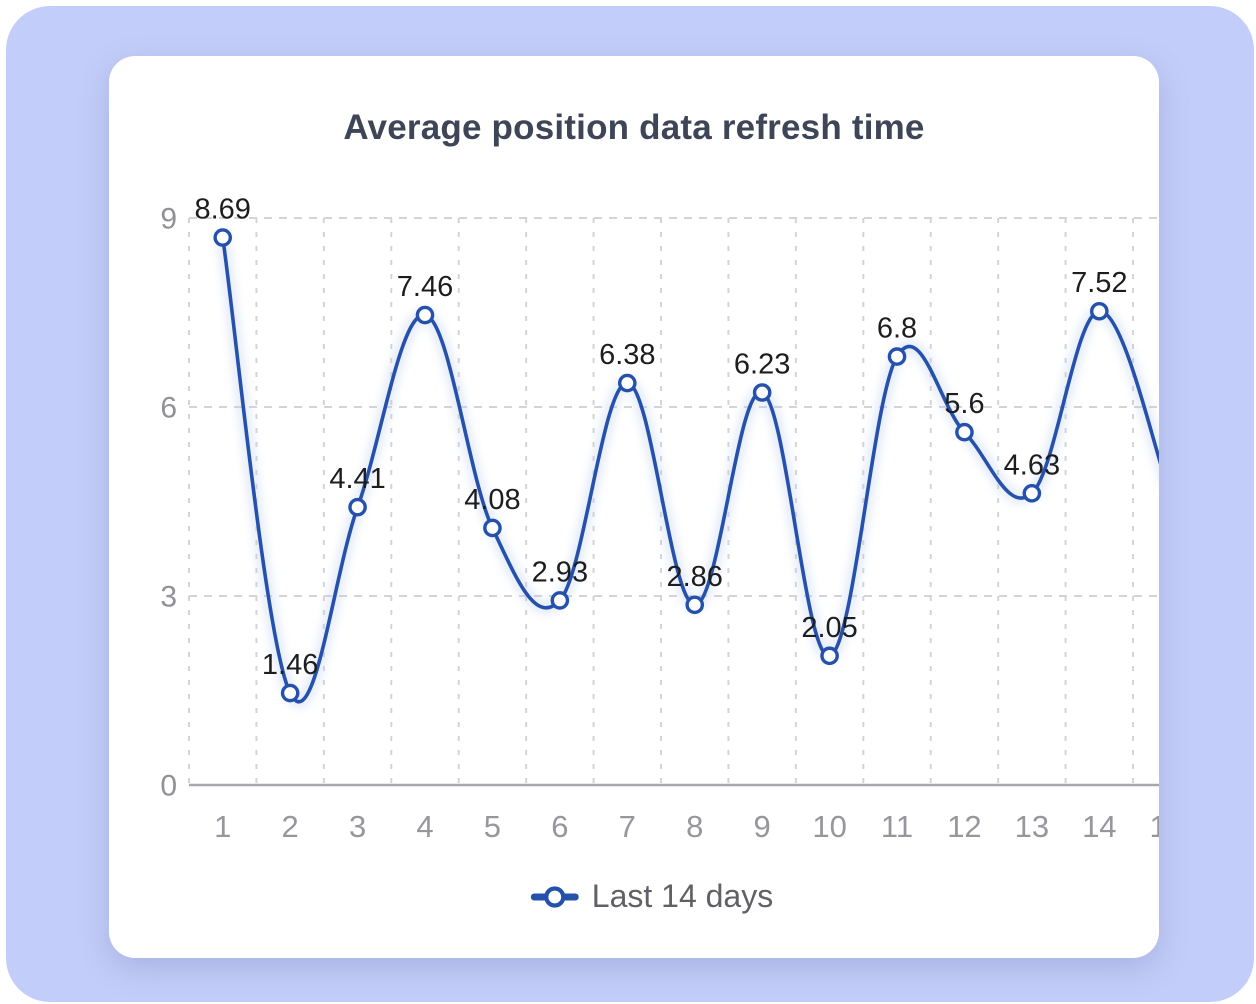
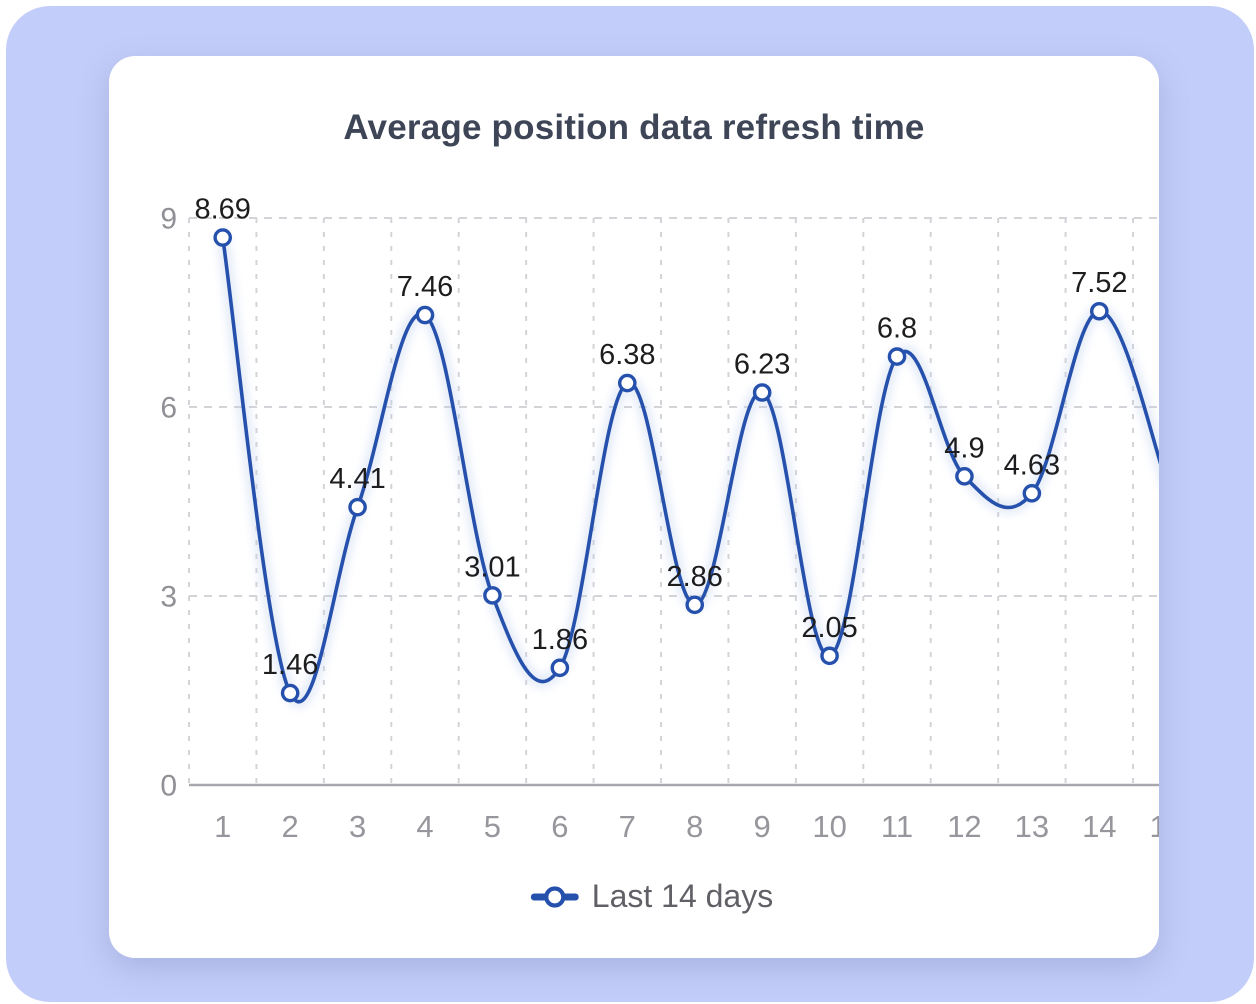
5: 4.08 -> 3.01
6: 2.93 -> 1.86
12: 5.6 -> 4.9
